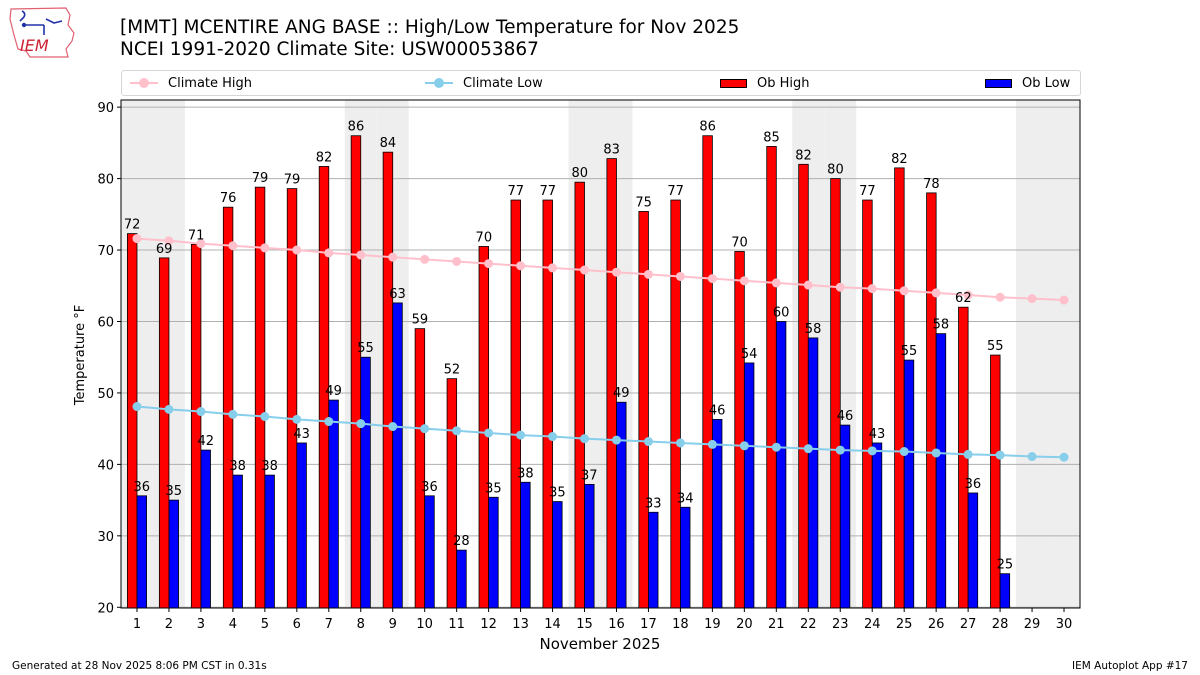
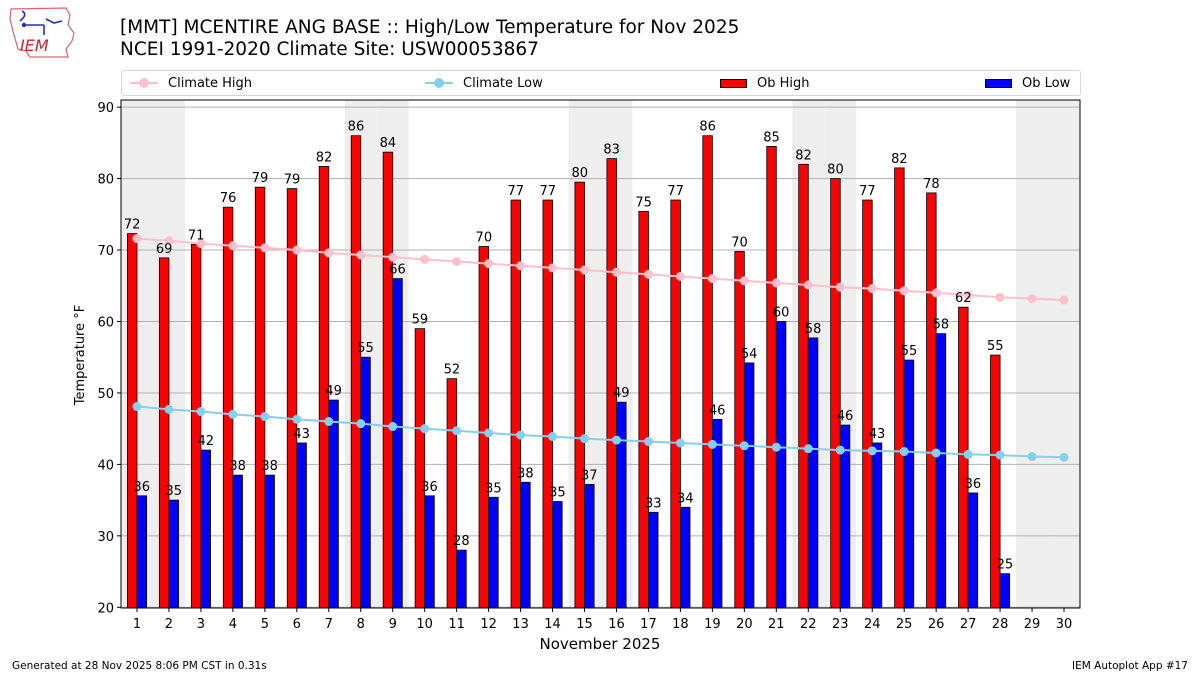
Ob Low/9: 63 -> 66
